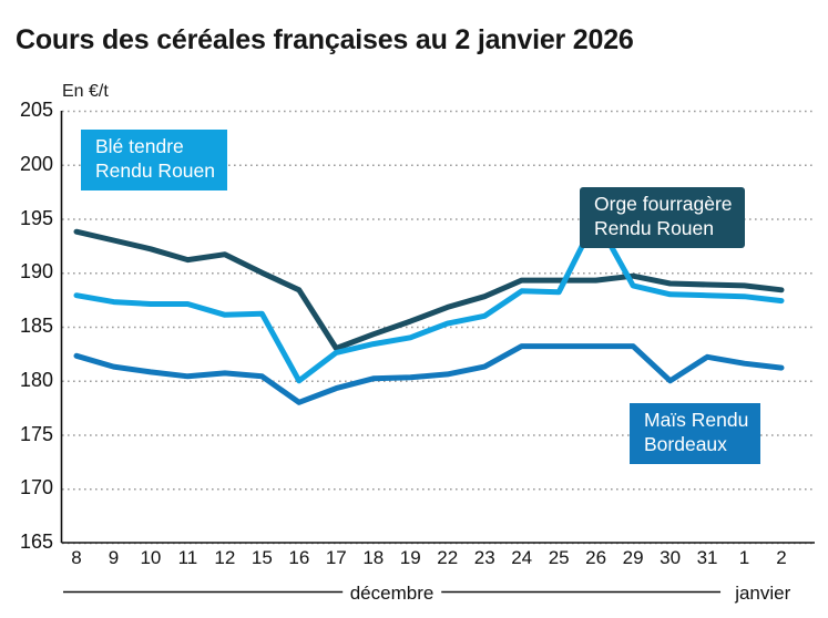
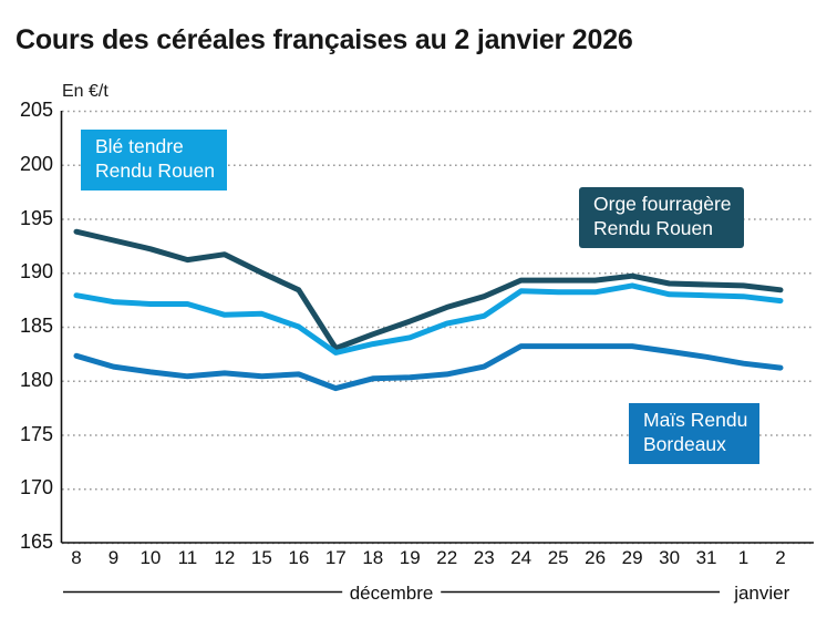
Blé tendre Rendu Rouen/16: 180 -> 185
Maïs Rendu Bordeaux/16: 178 -> 181
Blé tendre Rendu Rouen/26: 195 -> 188
Maïs Rendu Bordeaux/30: 180 -> 183
